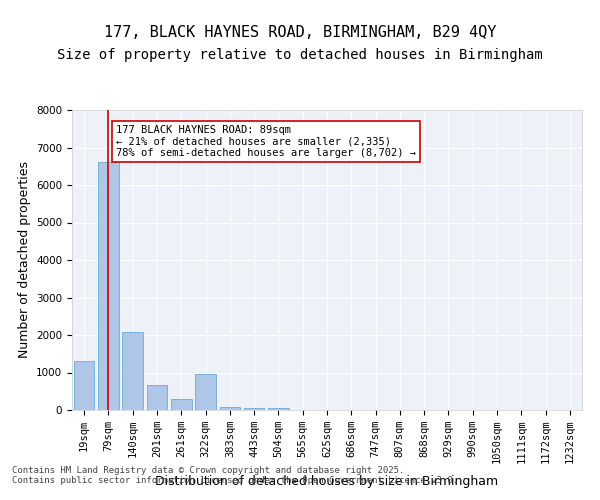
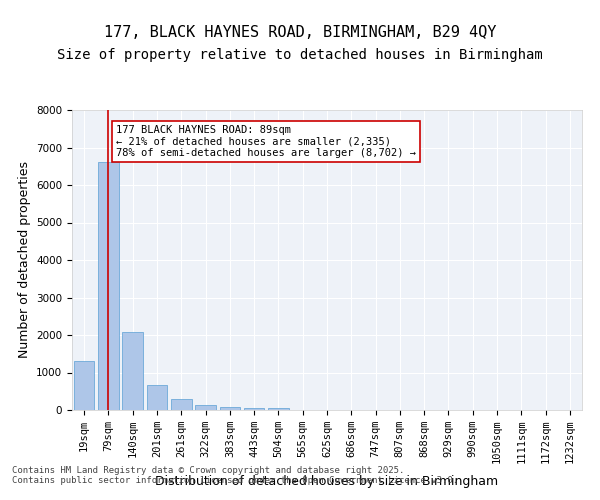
322sqm: 950 -> 130
